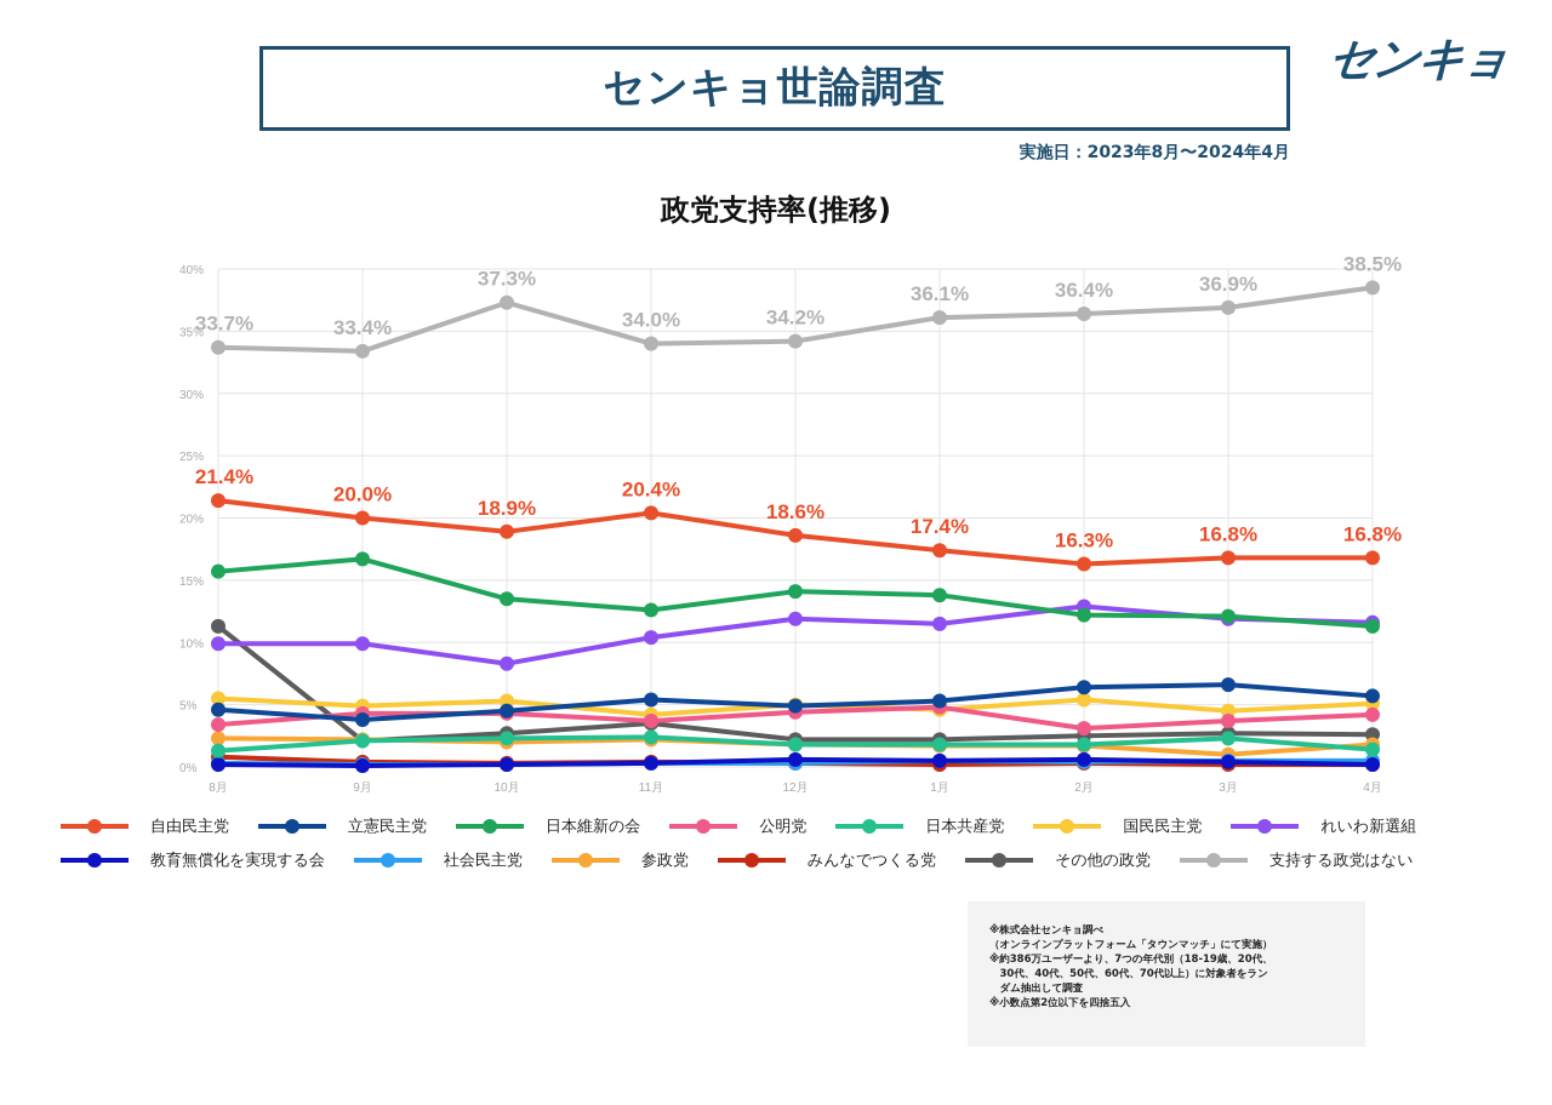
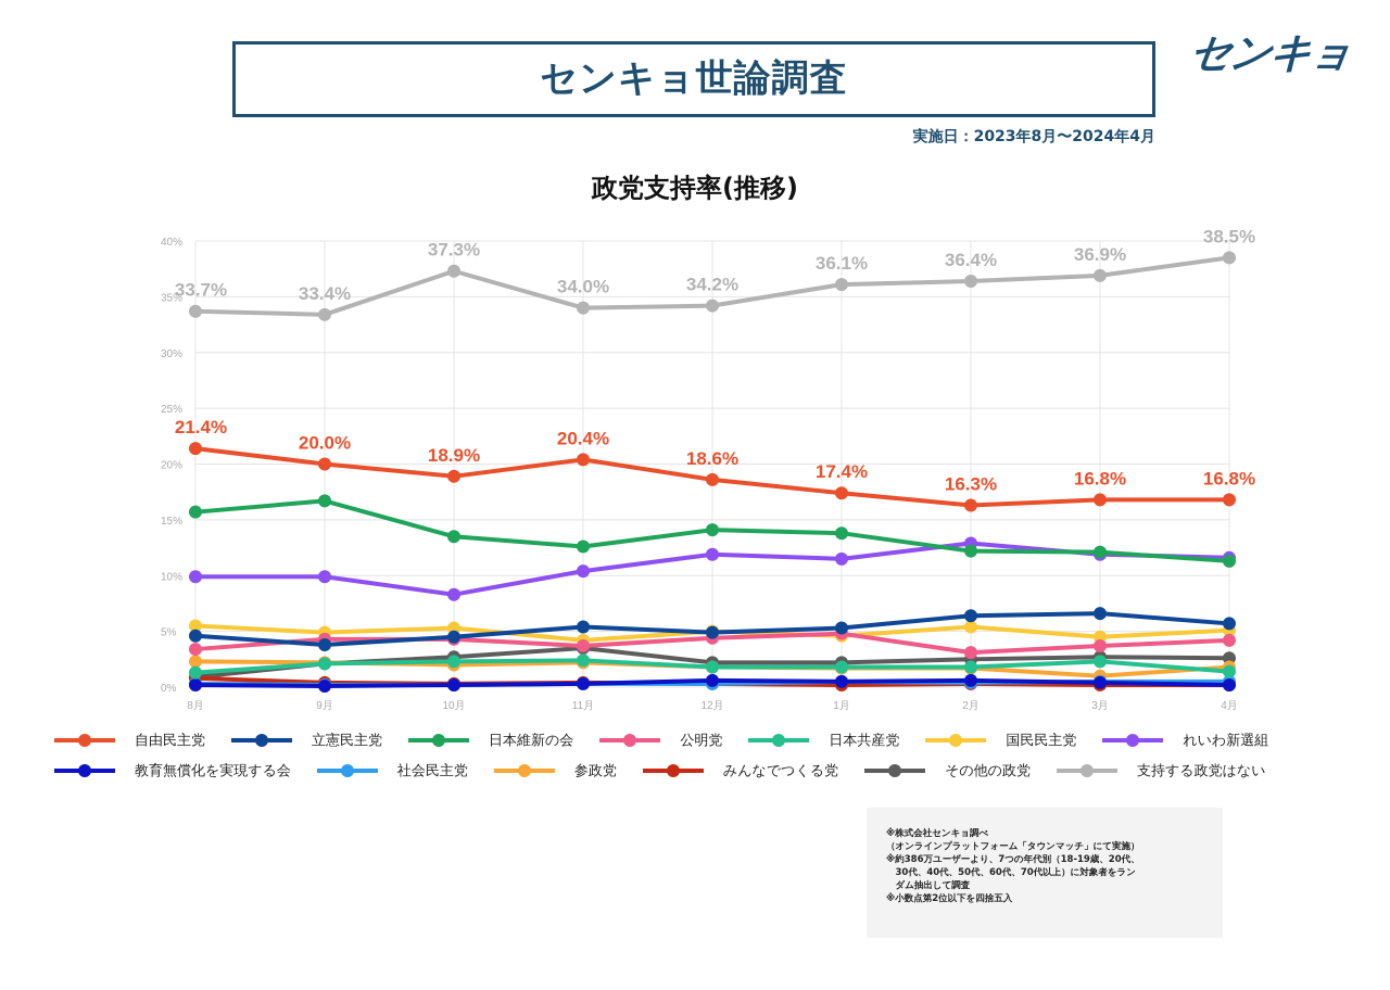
その他の政党/8月: 11.3% -> 0.9%
